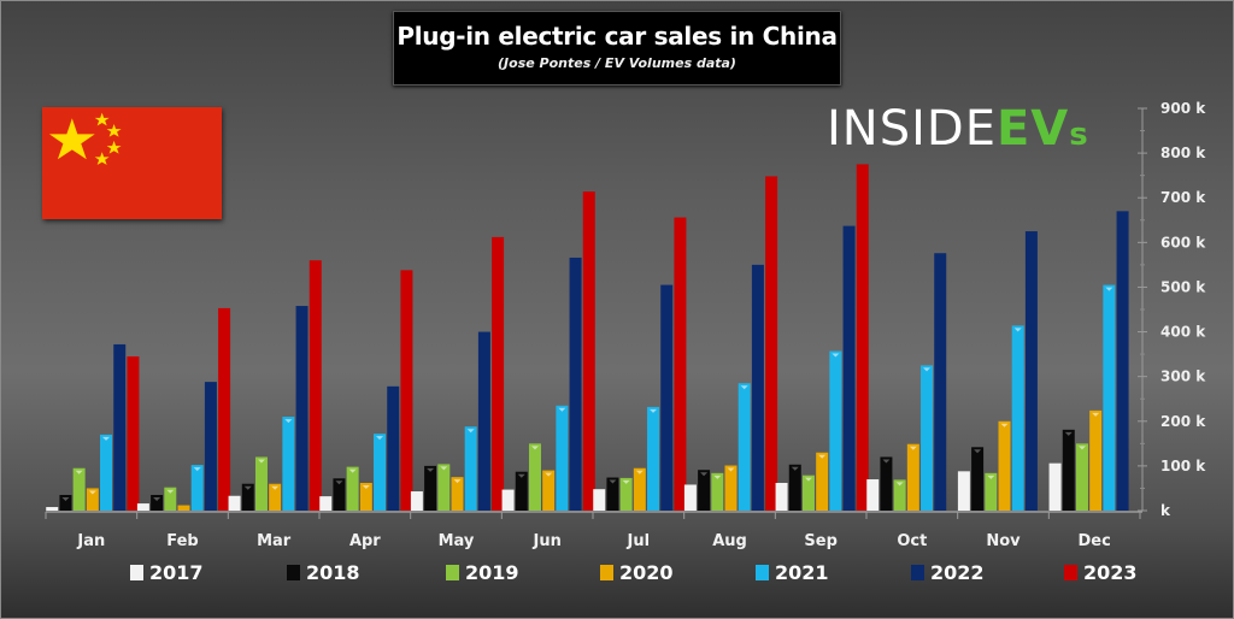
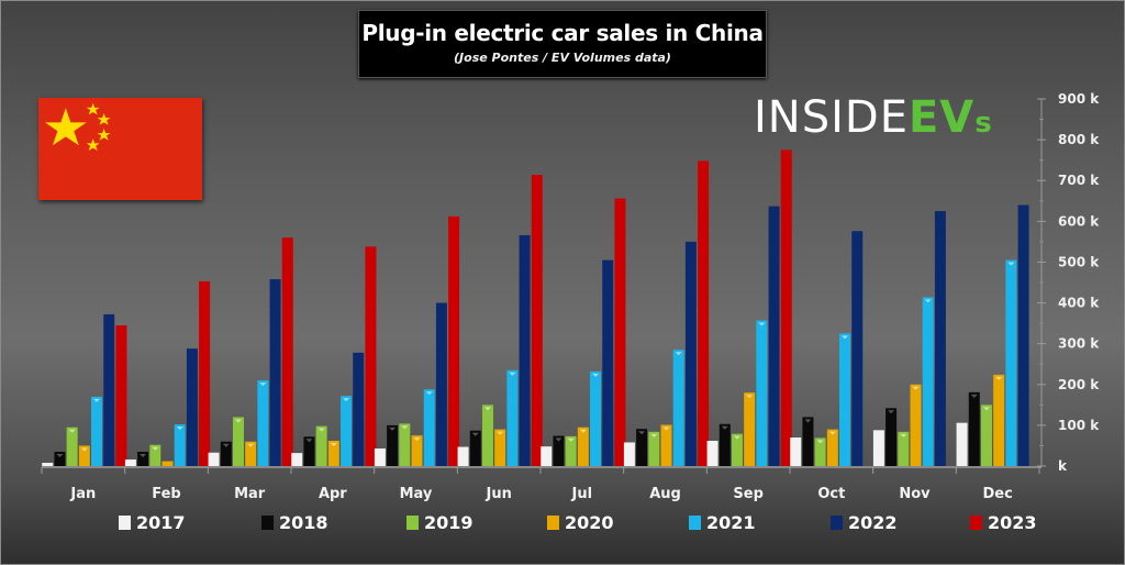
2020/Sep: 130k -> 180k
2020/Oct: 150k -> 90k
2022/Dec: 670k -> 640k
